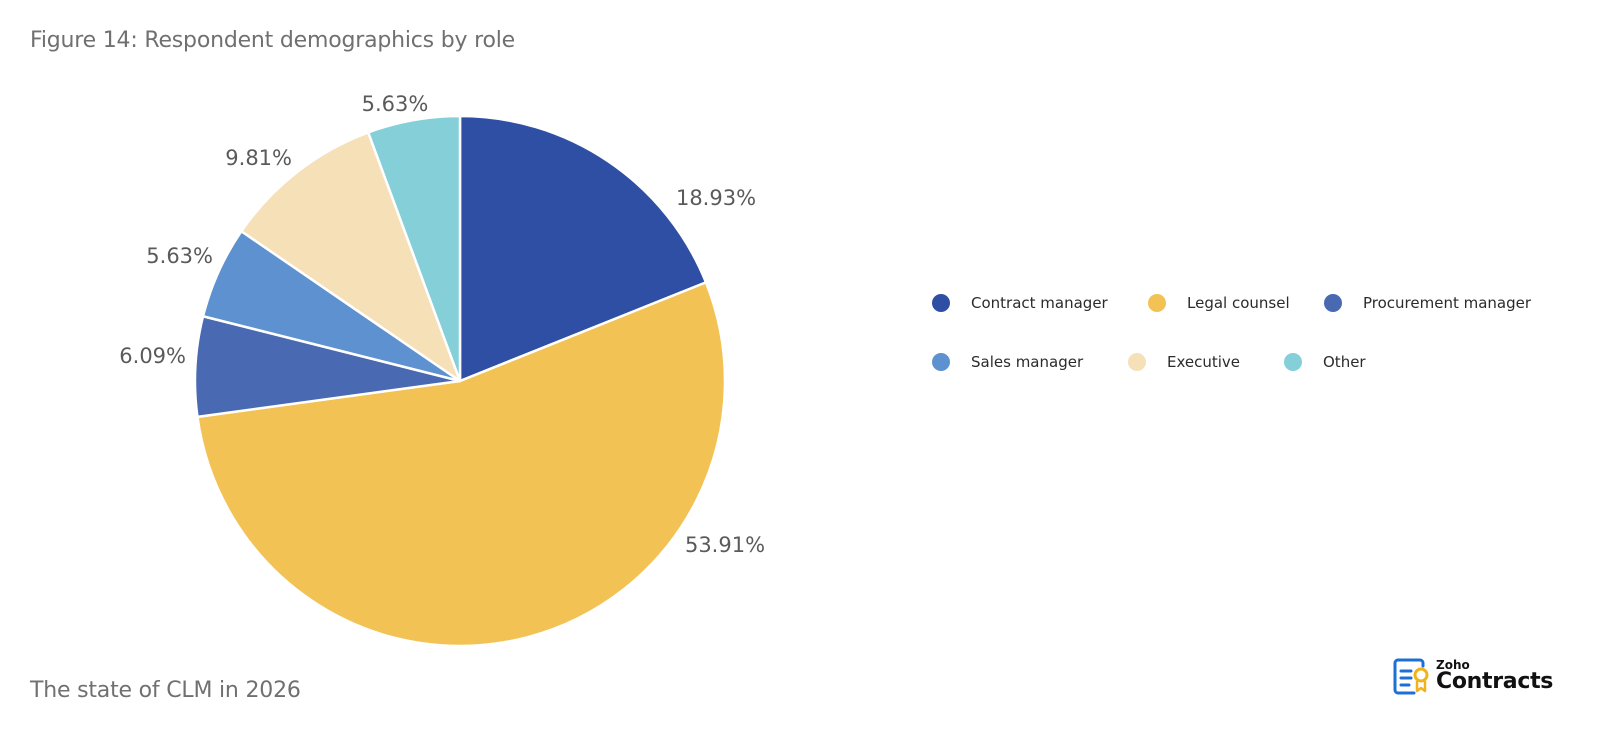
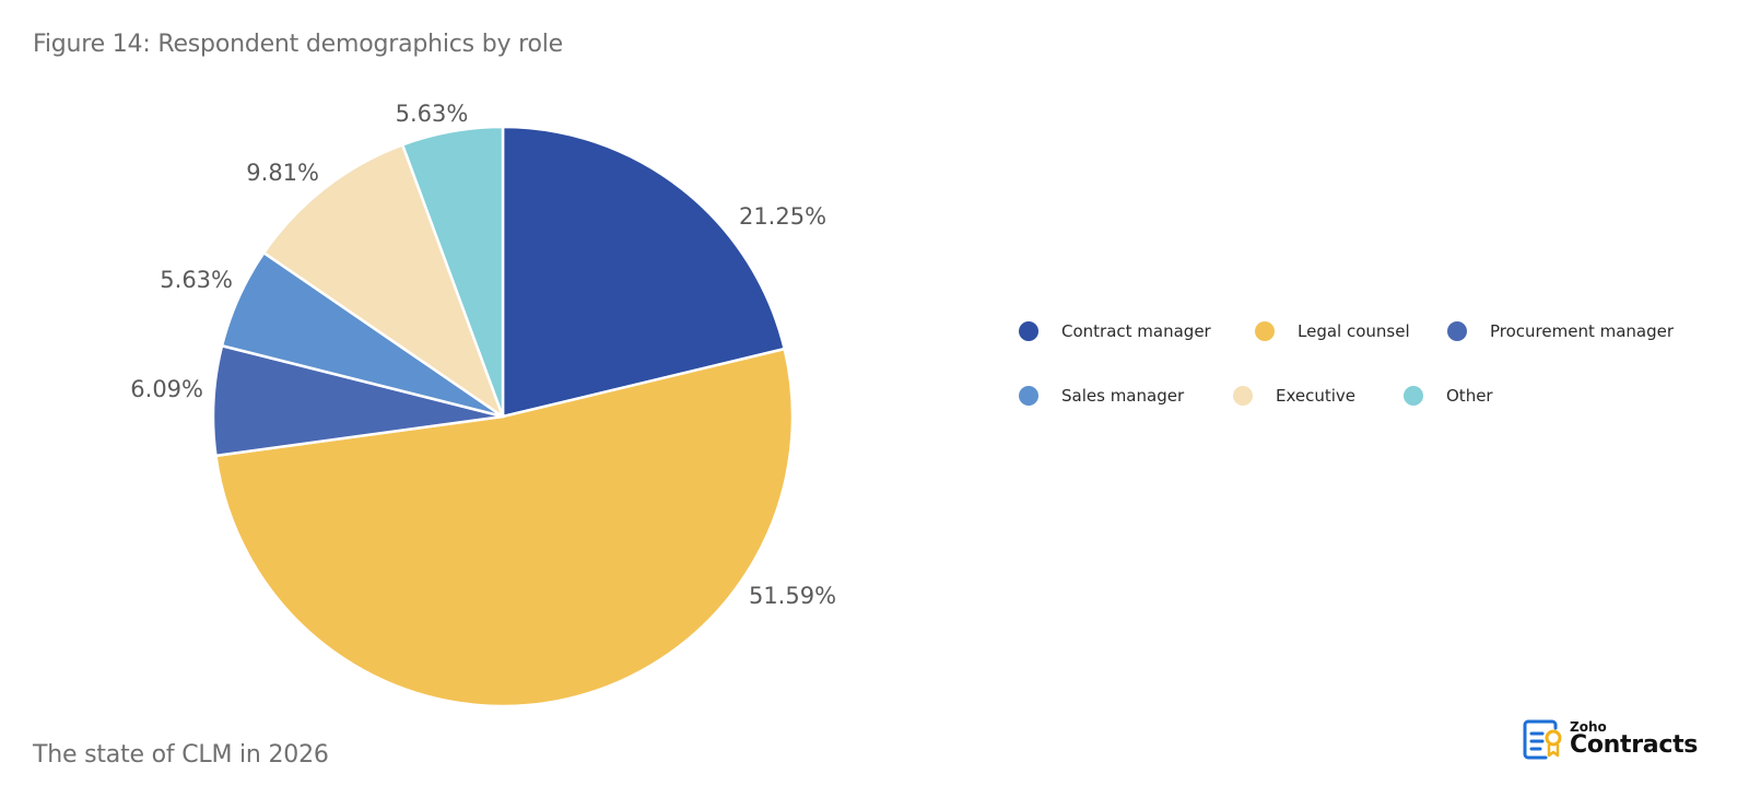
Contract manager: 18.93% -> 21.25%
Legal counsel: 53.91% -> 51.59%
